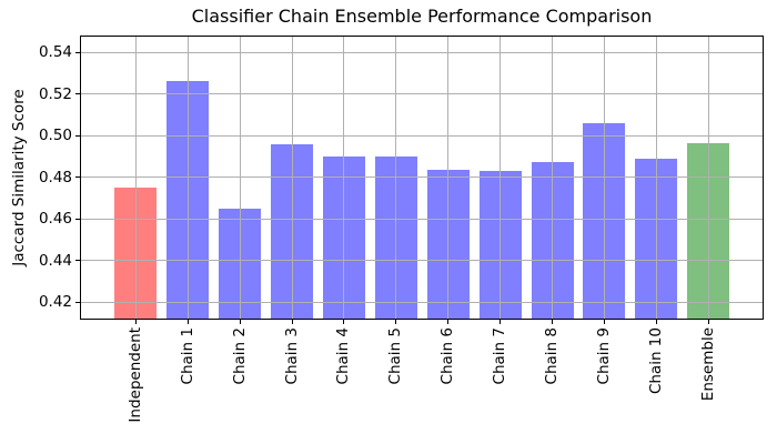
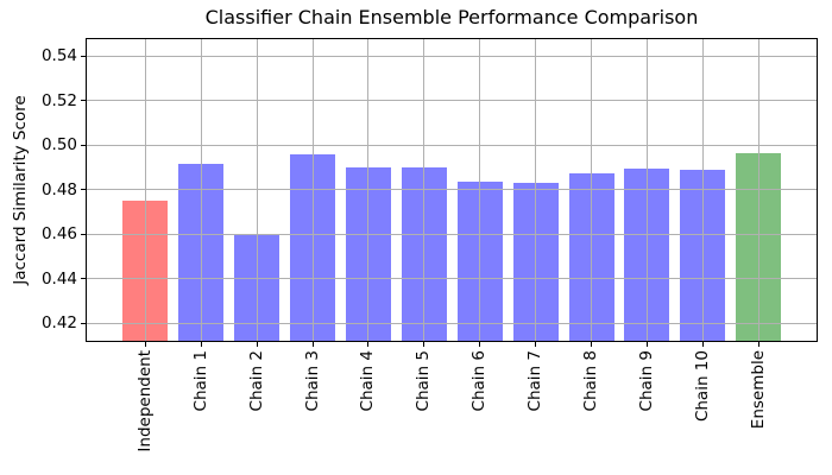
Chain 1: 0.526 -> 0.491
Chain 2: 0.465 -> 0.460
Chain 9: 0.506 -> 0.489
